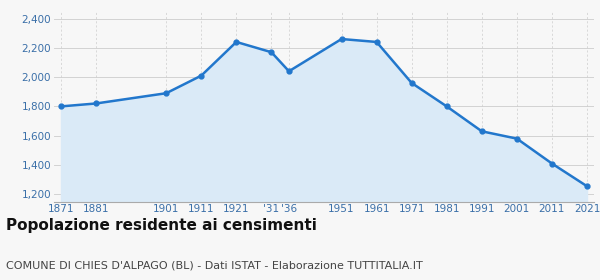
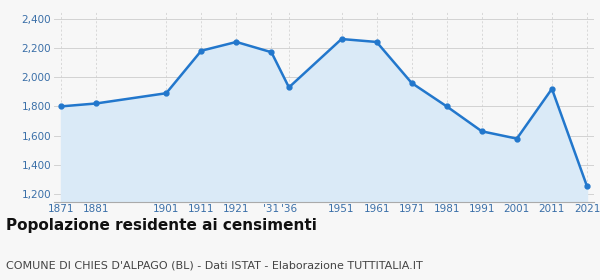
1911: 2,010 -> 2,180
'36: 2,040 -> 1,930
2011: 1,410 -> 1,920
